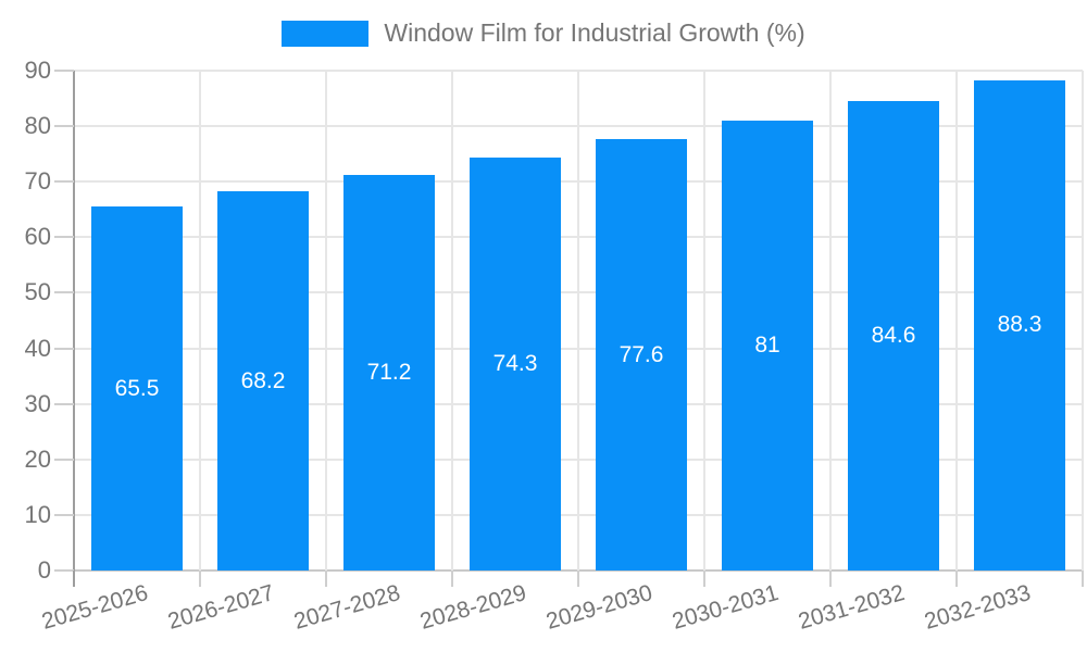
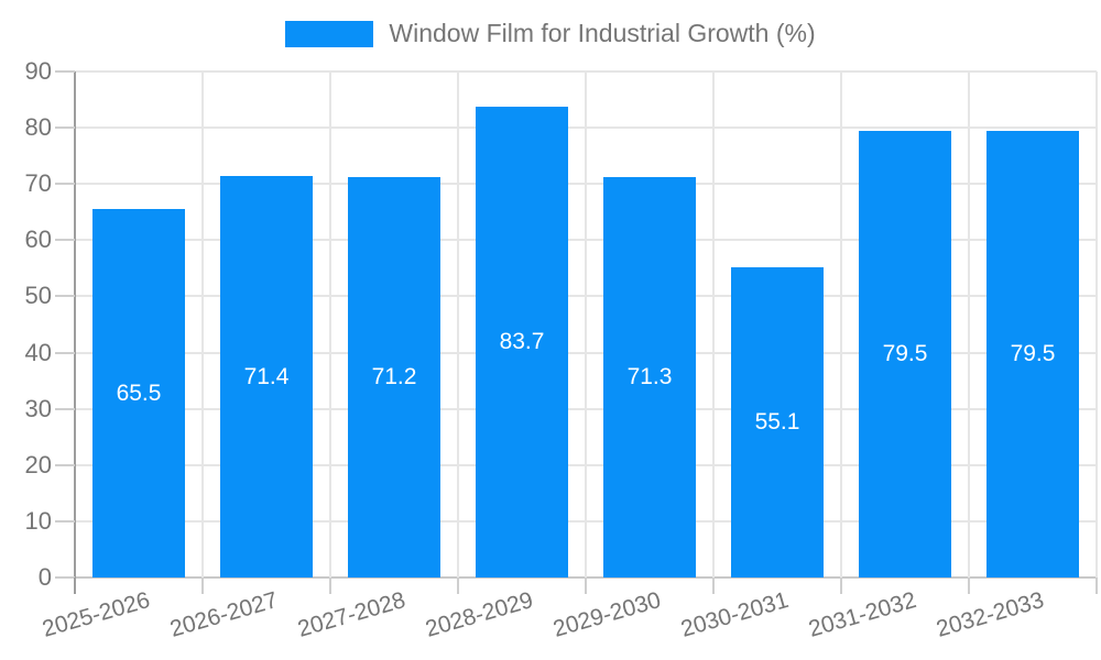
2026-2027: 68.2 -> 71.4
2028-2029: 74.3 -> 83.7
2029-2030: 77.6 -> 71.3
2030-2031: 81 -> 55.1
2031-2032: 84.6 -> 79.5
2032-2033: 88.3 -> 79.5
